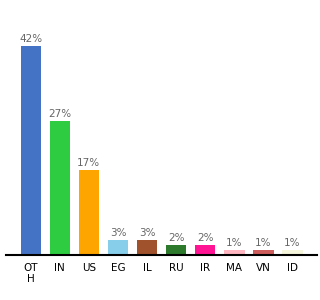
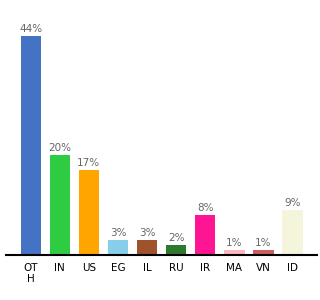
OT H: 42% -> 44%
IN: 27% -> 20%
IR: 2% -> 8%
ID: 1% -> 9%
